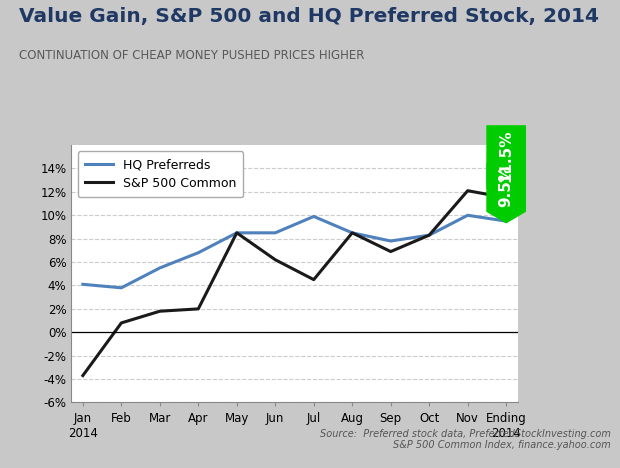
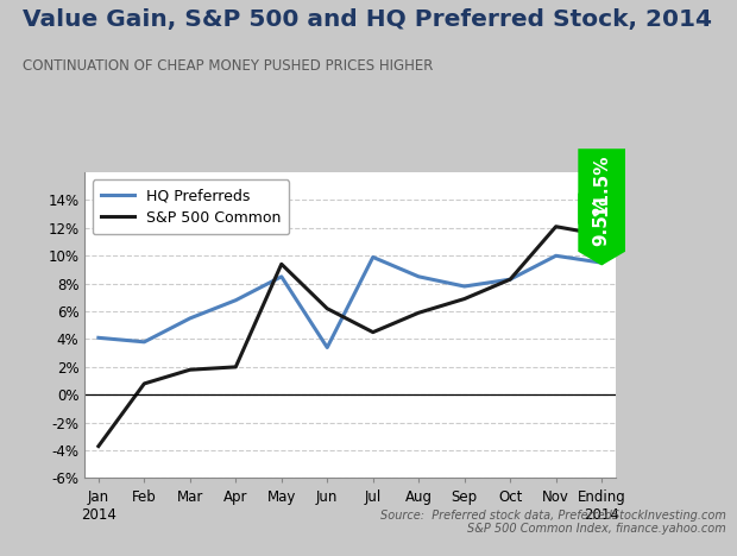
S&P 500 Common/May: 8.5% -> 9.4%
HQ Preferreds/Jun: 8.5% -> 3.4%
S&P 500 Common/Aug: 8.5% -> 5.9%
